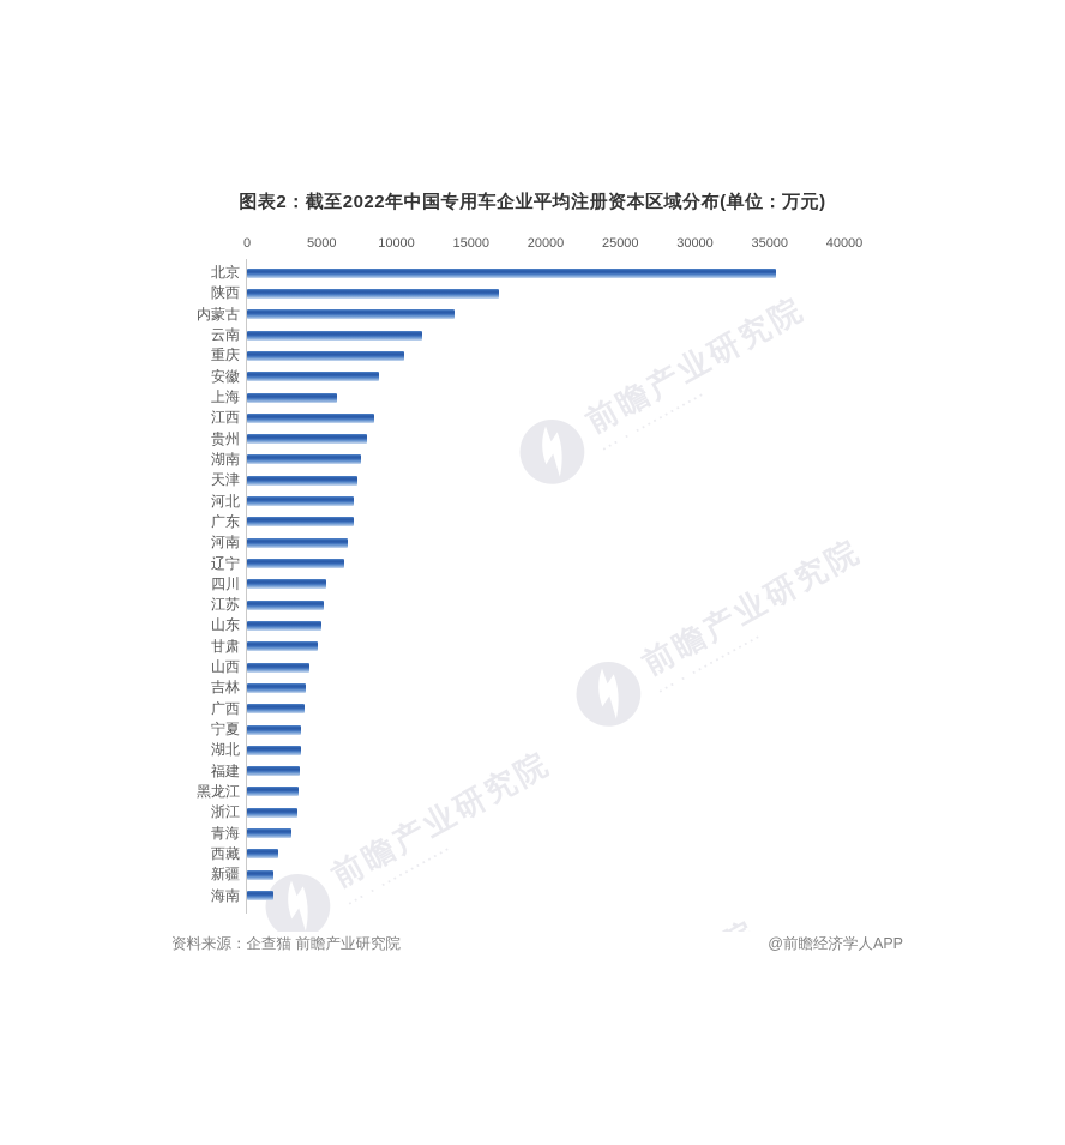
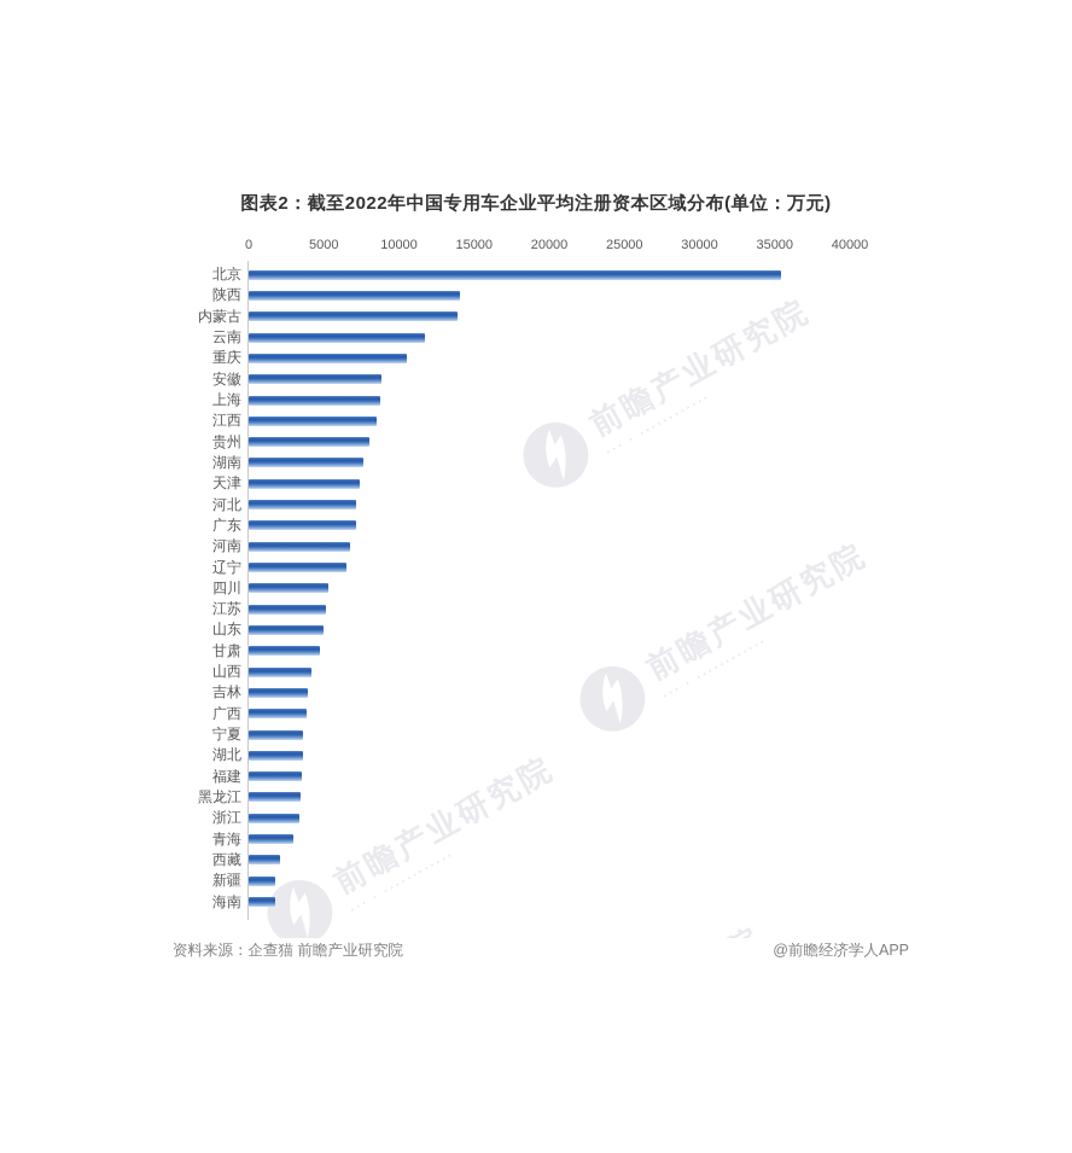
陕西: 16900 -> 14000
上海: 6000 -> 8700
